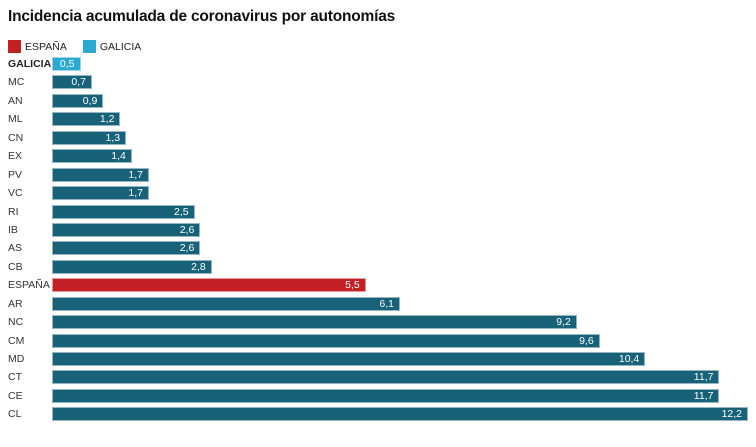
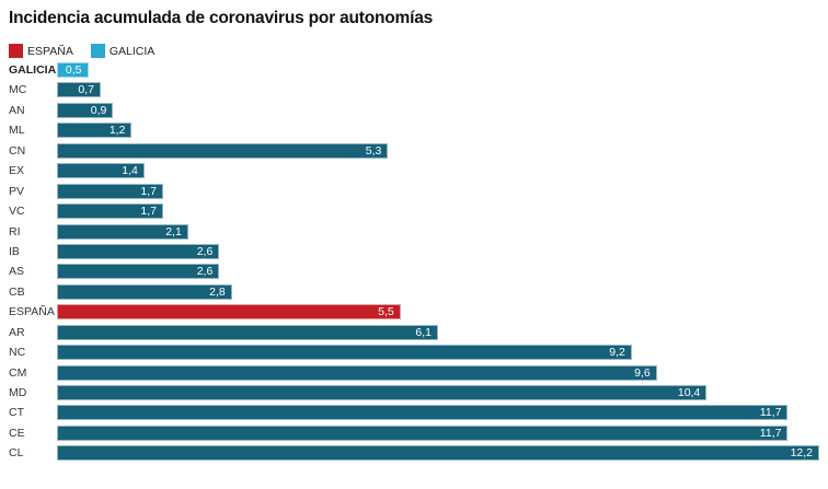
CN: 1,3 -> 5,3
RI: 2,5 -> 2,1
